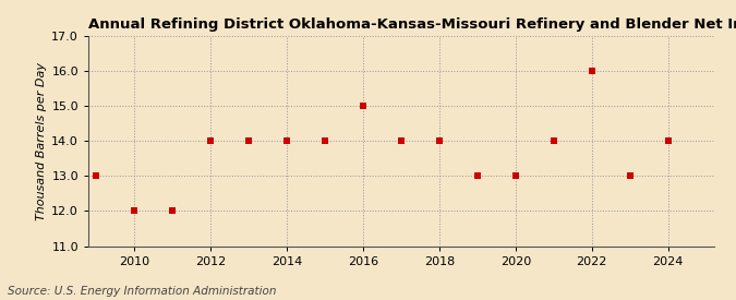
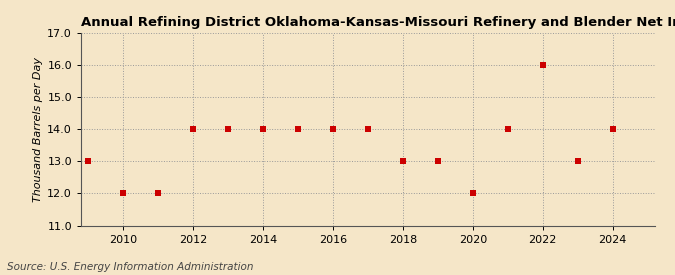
2016: 15 -> 14
2018: 14 -> 13
2020: 13 -> 12
